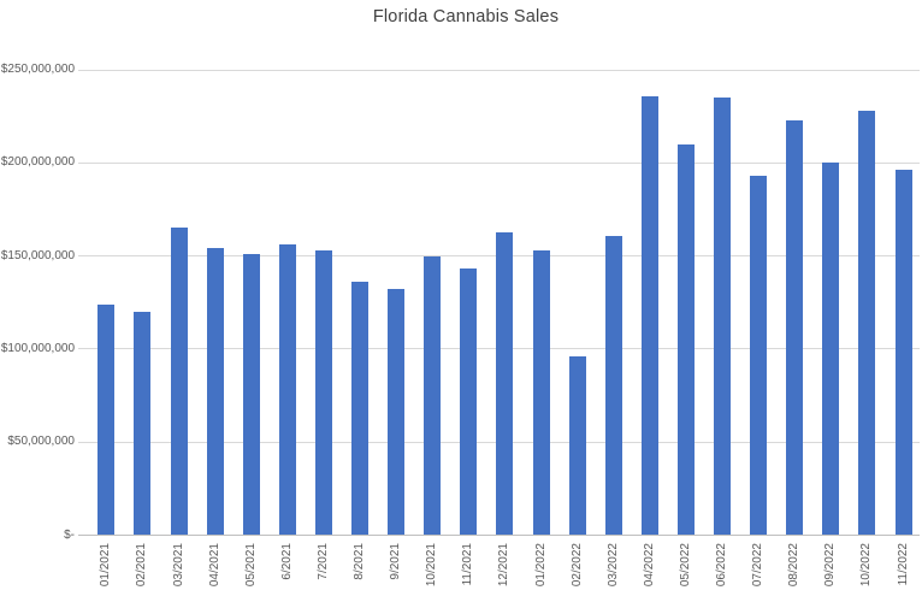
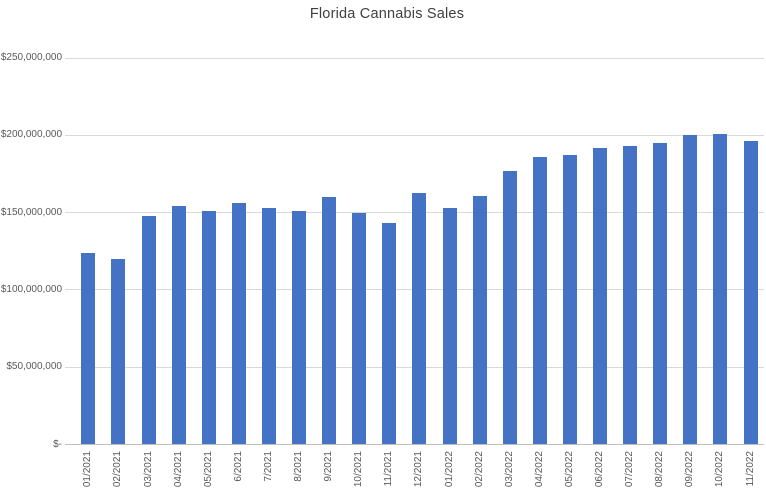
03/2021: $165000000 -> $148000000
8/2021: $136000000 -> $151000000
9/2021: $132000000 -> $160000000
02/2022: $96000000 -> $161000000
03/2022: $161000000 -> $177000000
04/2022: $236000000 -> $186000000
05/2022: $210000000 -> $187000000
06/2022: $235000000 -> $192000000
08/2022: $223000000 -> $195000000
10/2022: $228000000 -> $201000000
